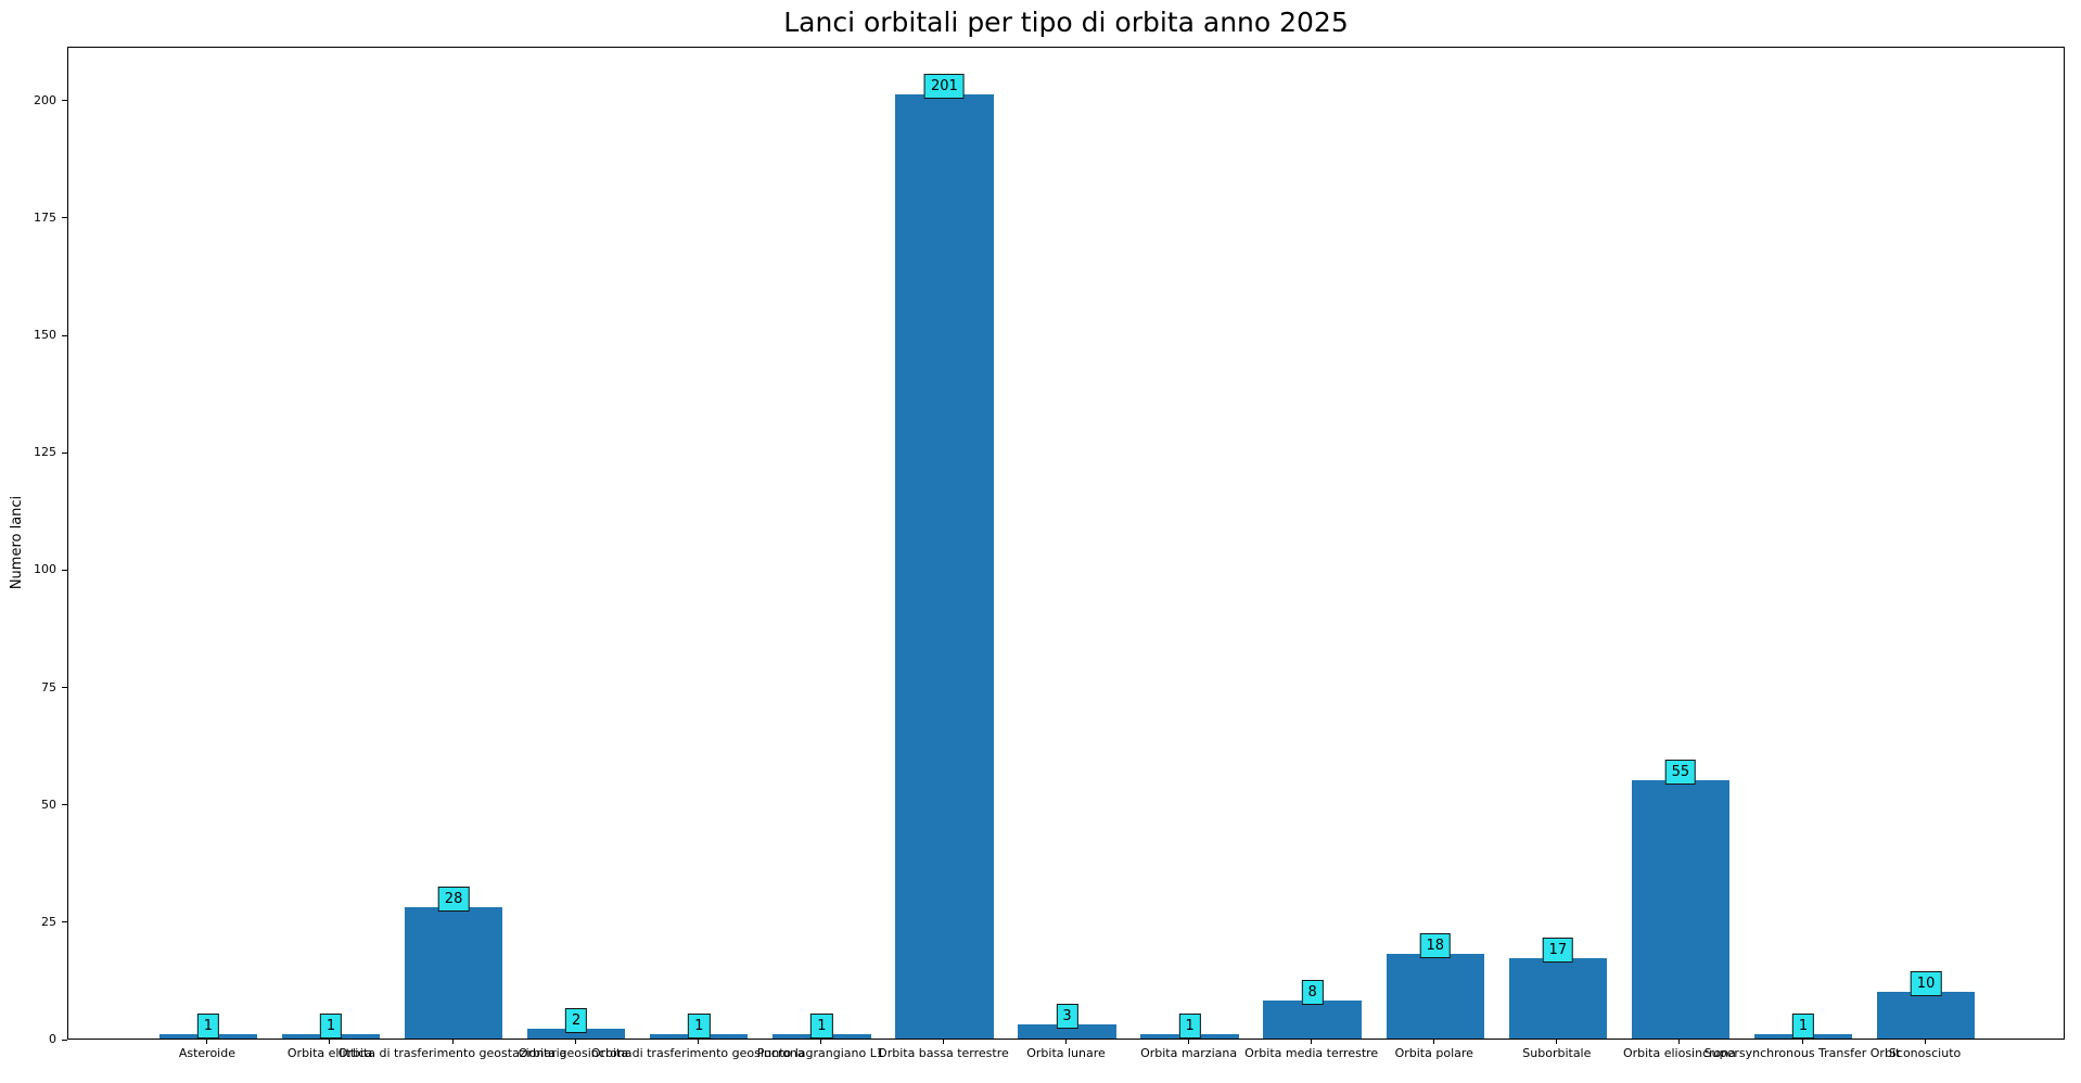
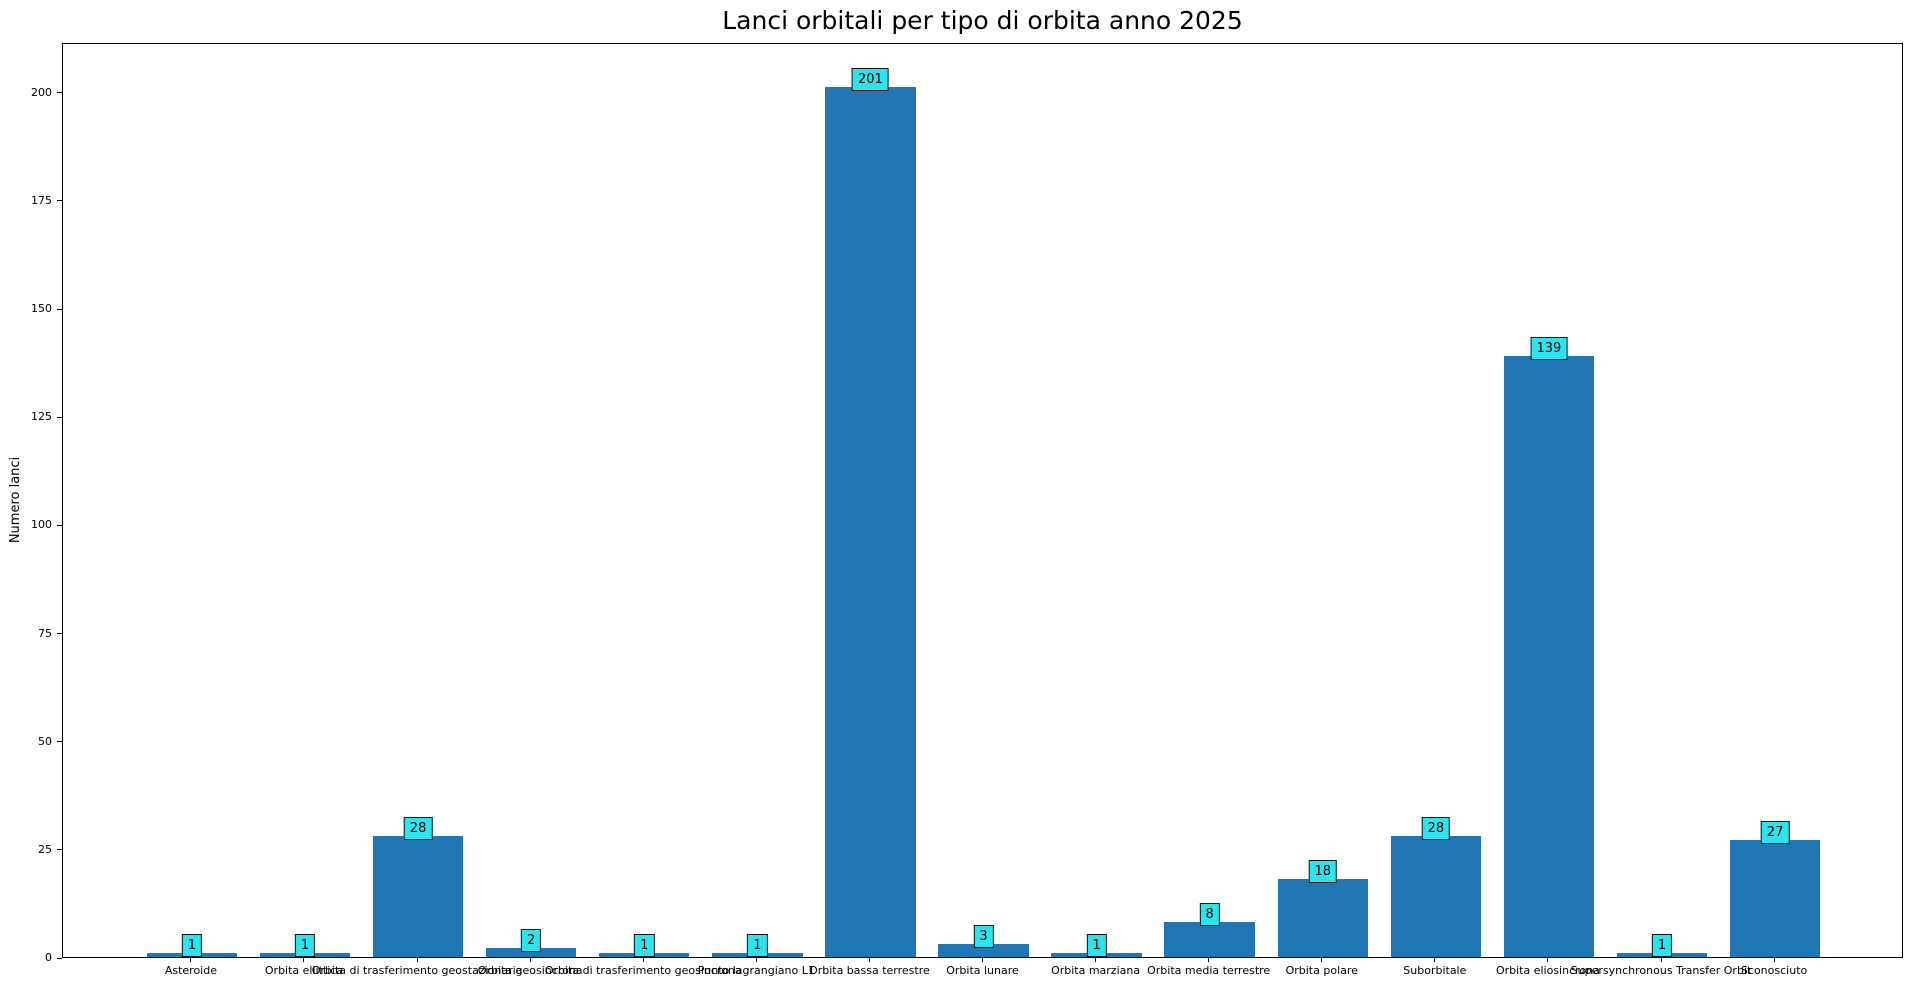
Suborbitale: 17 -> 28
Orbita eliosincrona: 55 -> 139
Sconosciuto: 10 -> 27
